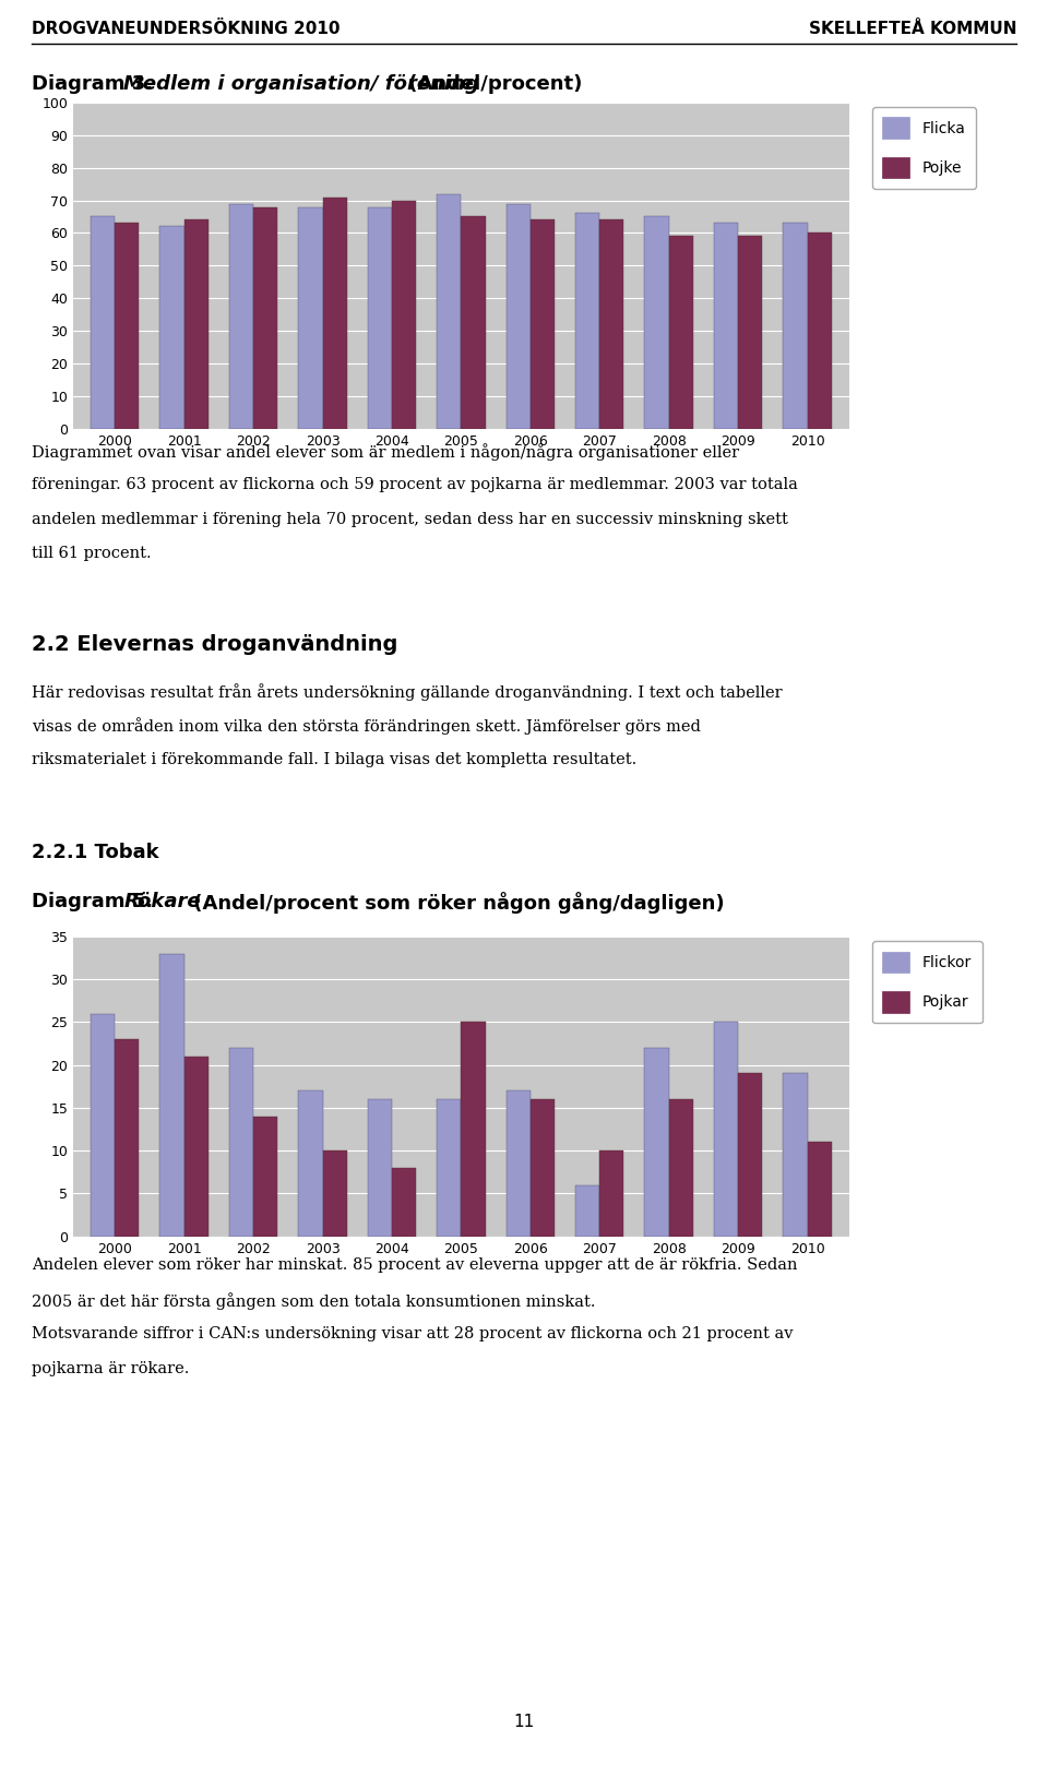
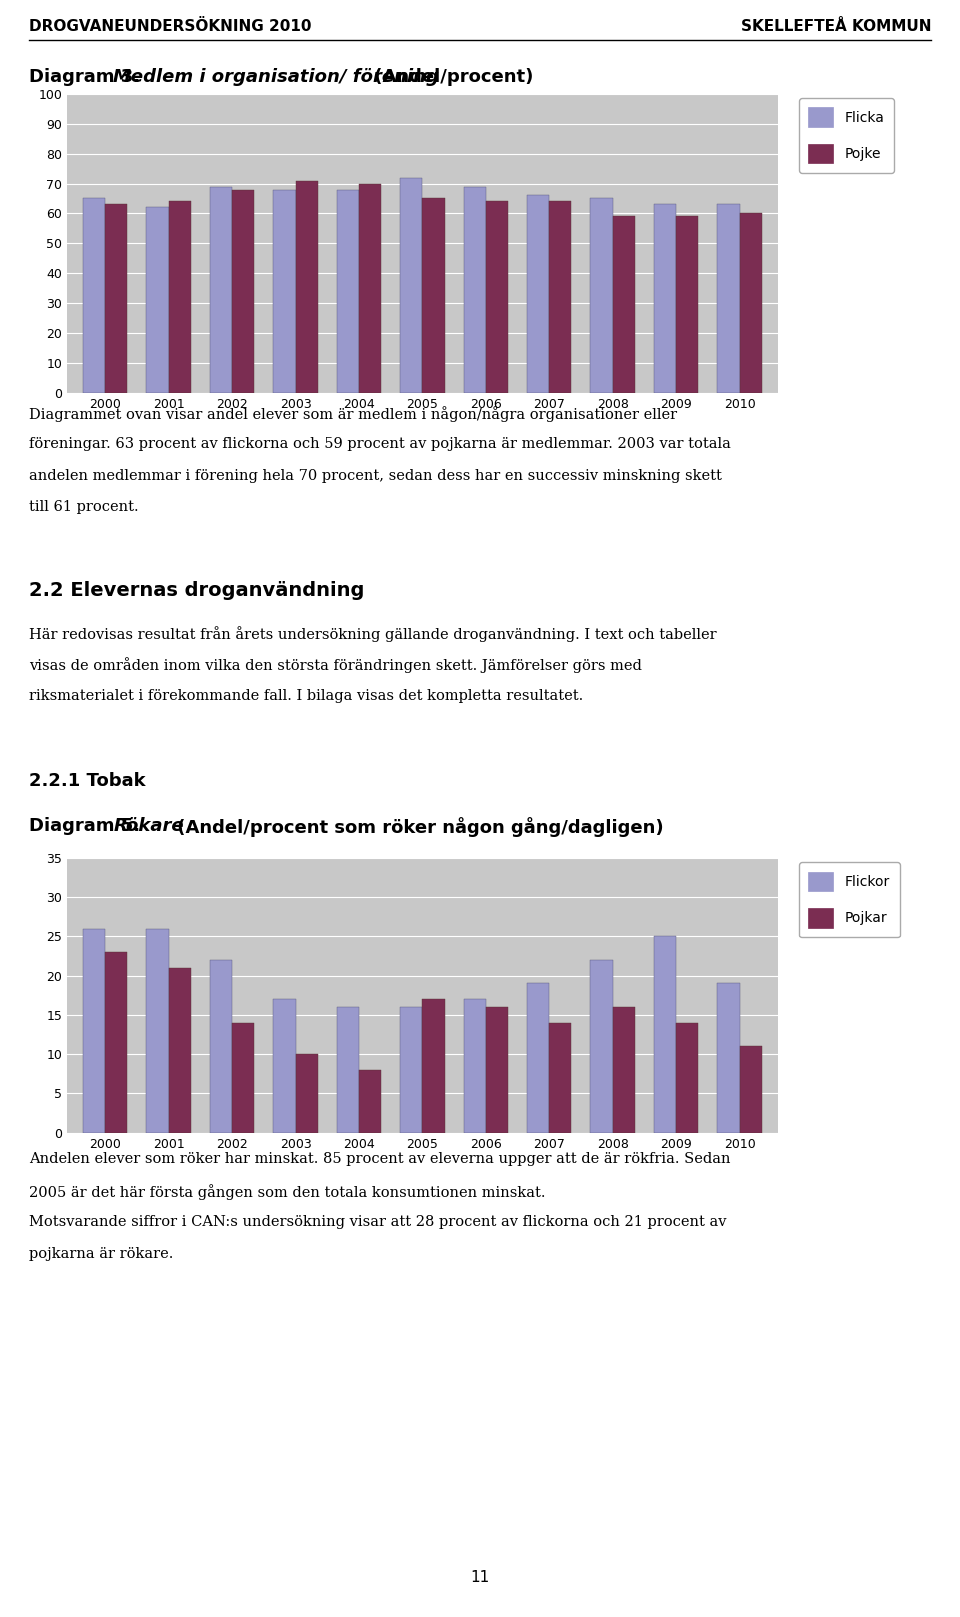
Flickor/2001: 33 -> 26
Pojkar/2005: 25 -> 17
Flickor/2007: 6 -> 19
Pojkar/2007: 10 -> 14
Pojkar/2009: 19 -> 14
